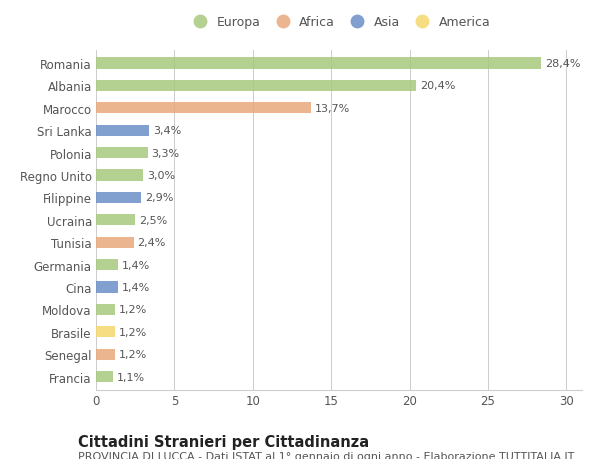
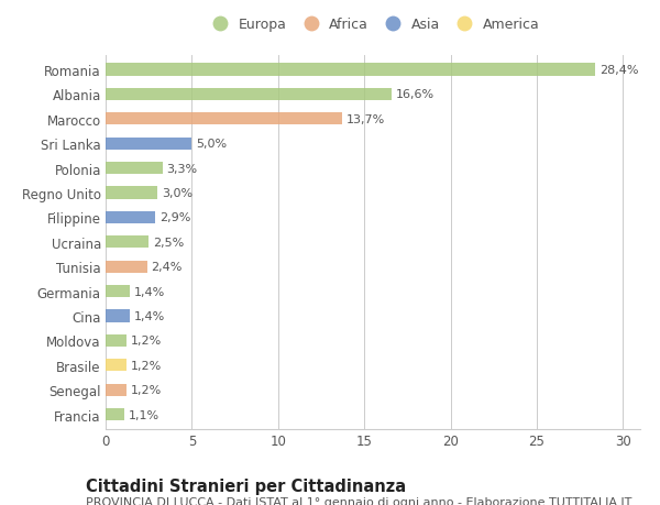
Albania: 20,4% -> 16,6%
Sri Lanka: 3,4% -> 5,0%
